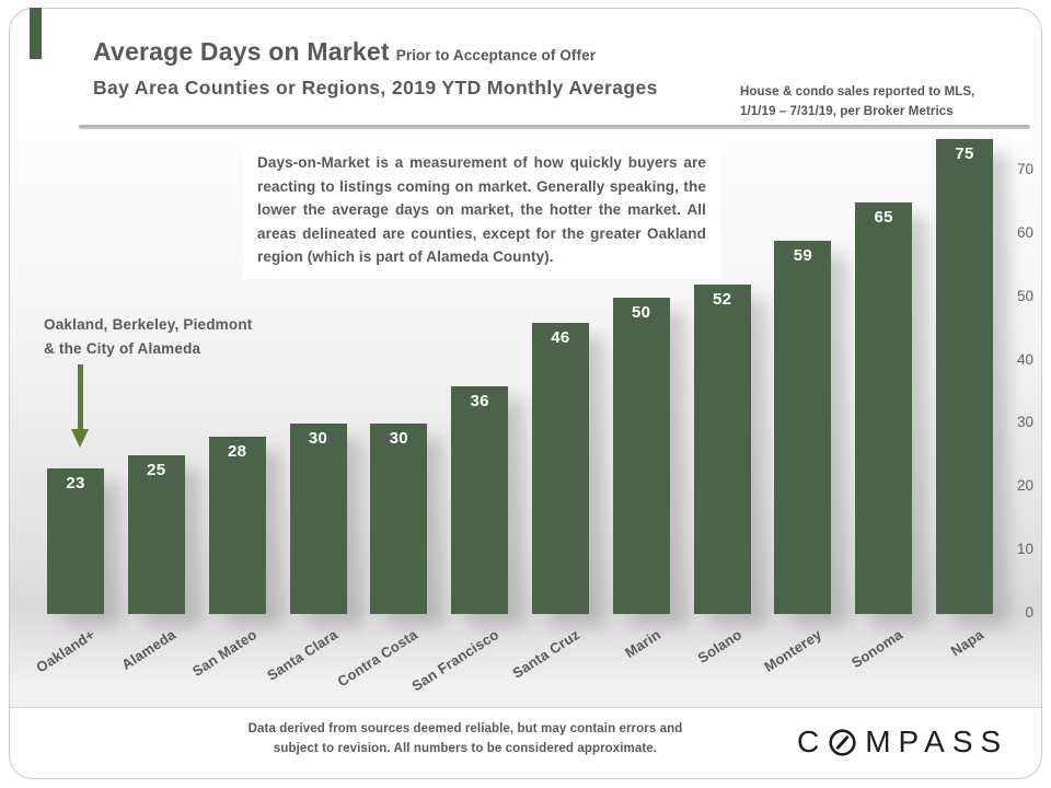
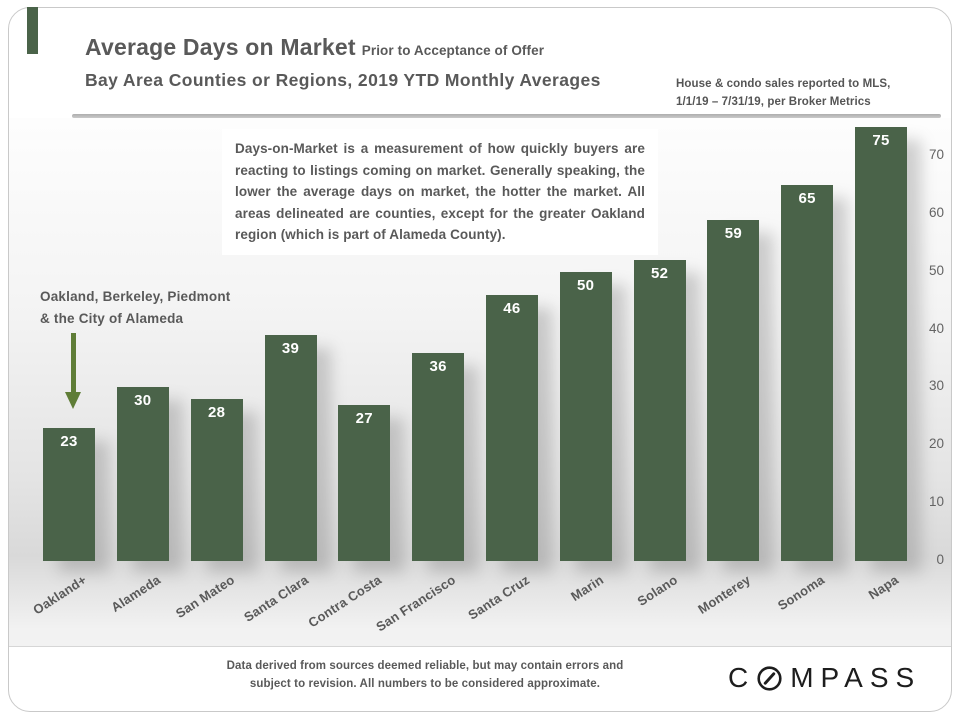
Alameda: 25 -> 30
Santa Clara: 30 -> 39
Contra Costa: 30 -> 27
